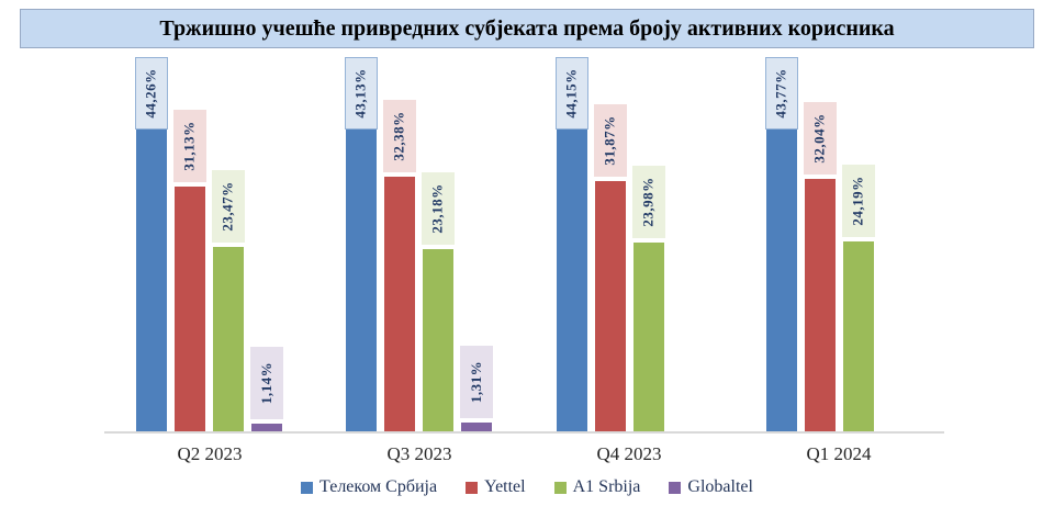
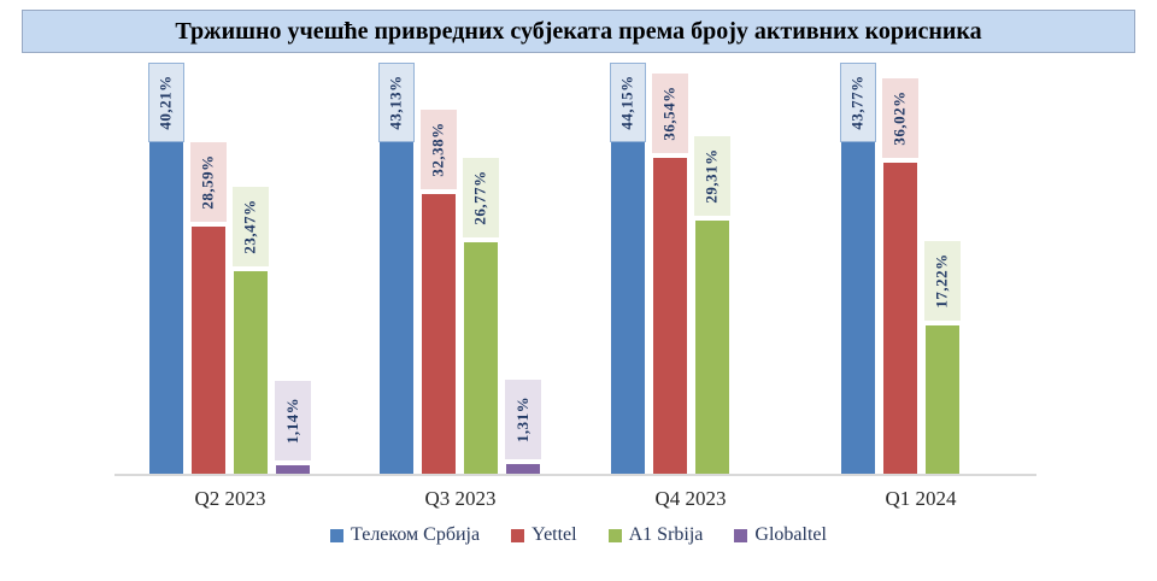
Телеком Србија/Q2 2023: 44,26% -> 40,21%
Yettel/Q2 2023: 31,13% -> 28,59%
A1 Srbija/Q3 2023: 23,18% -> 26,77%
Yettel/Q4 2023: 31,87% -> 36,54%
A1 Srbija/Q4 2023: 23,98% -> 29,31%
Yettel/Q1 2024: 32,04% -> 36,02%
A1 Srbija/Q1 2024: 24,19% -> 17,22%
